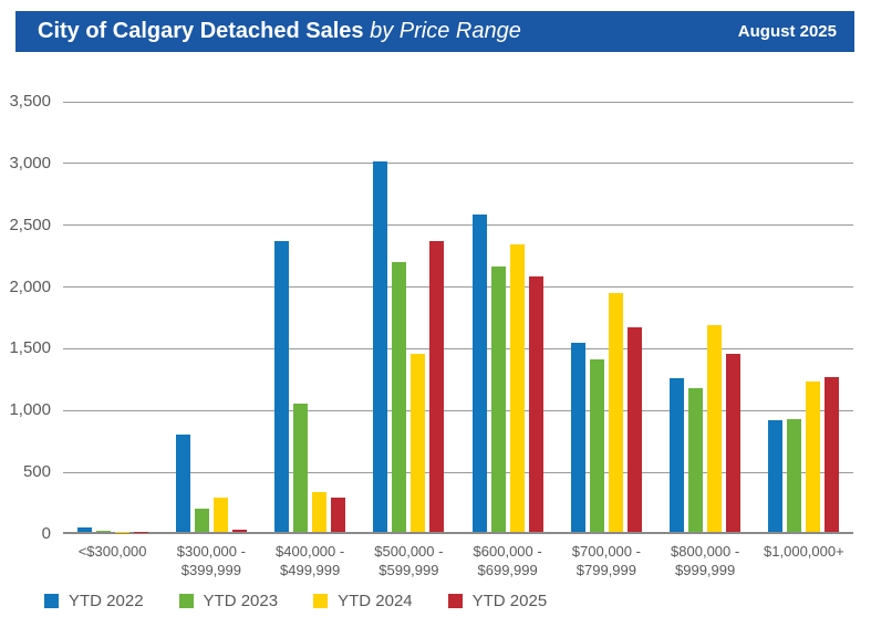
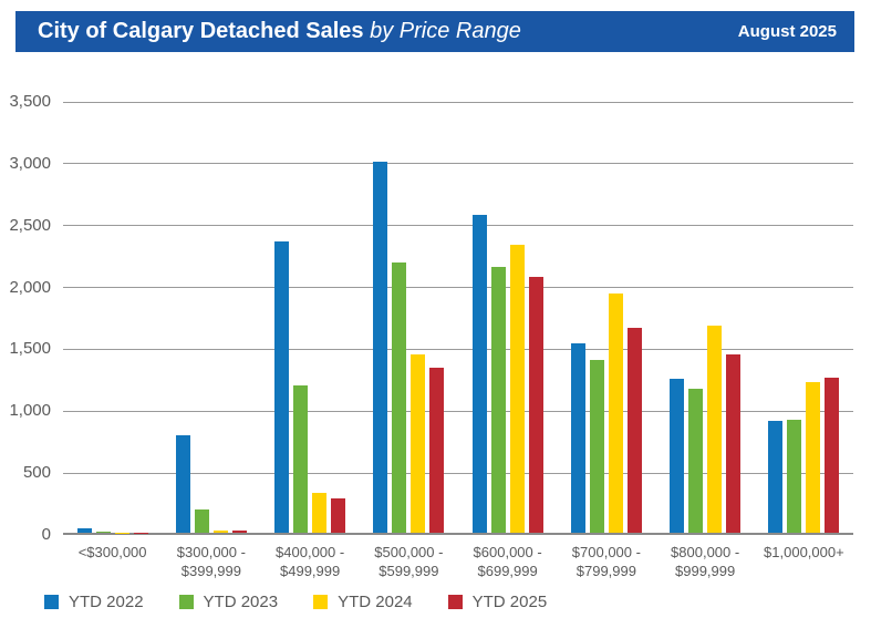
YTD 2024/$300,000 - $399,999: 280 -> 20
YTD 2023/$400,000 - $499,999: 1040 -> 1190
YTD 2025/$500,000 - $599,999: 2350 -> 1330
